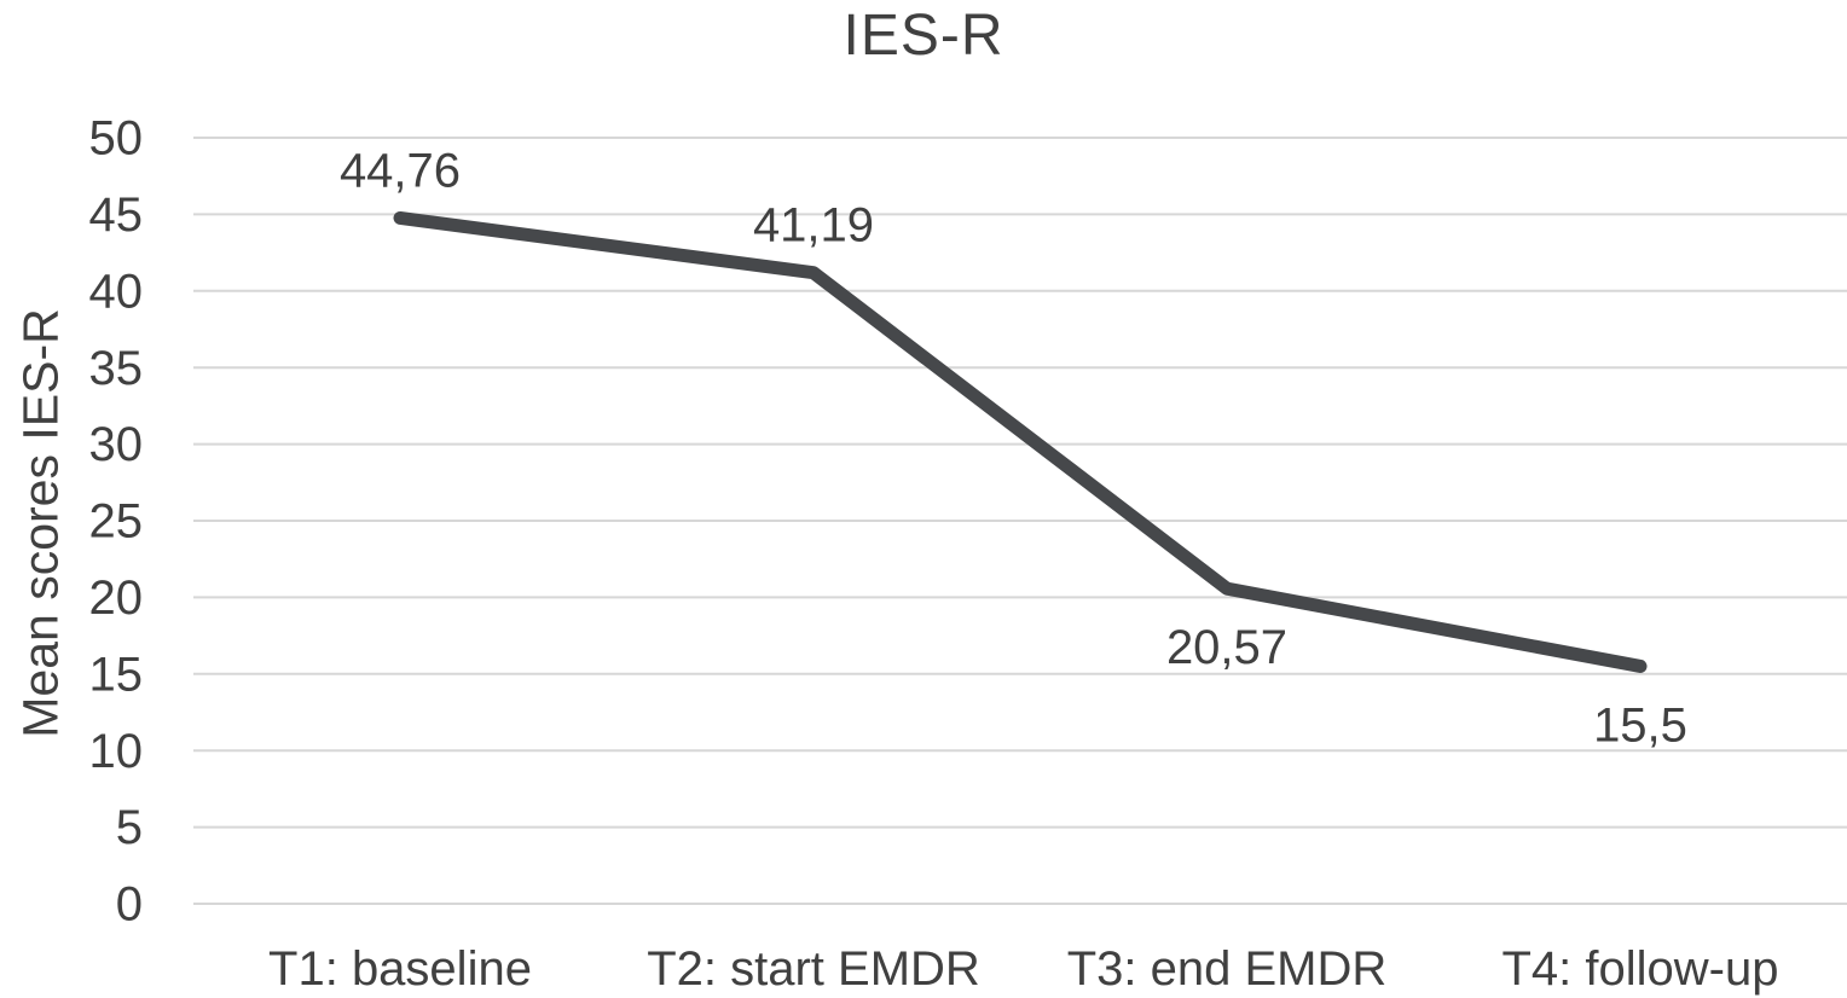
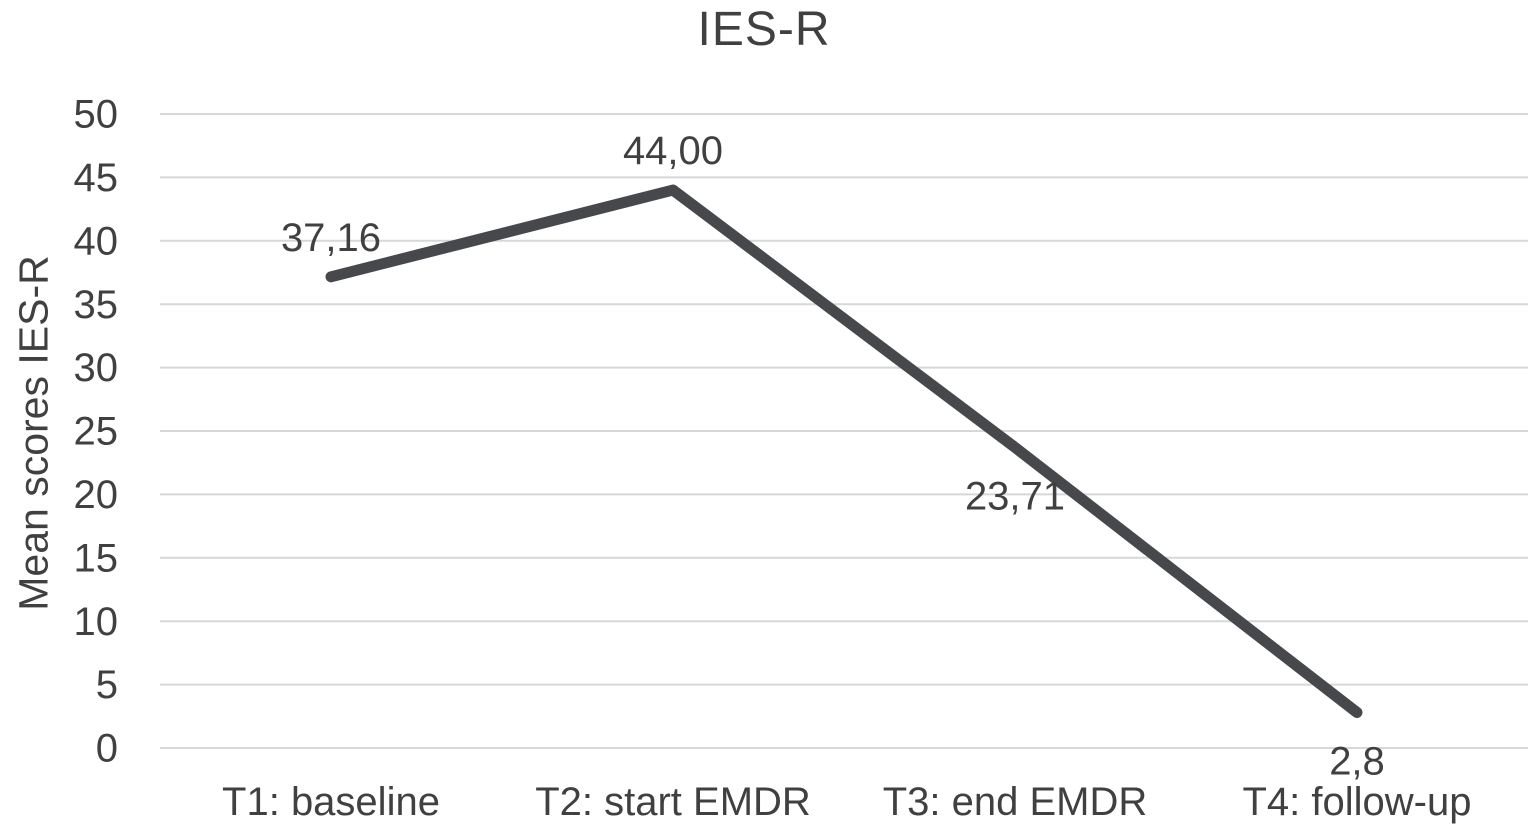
T1: baseline: 44,76 -> 37,16
T2: start EMDR: 41,19 -> 44,00
T3: end EMDR: 20,57 -> 23,71
T4: follow-up: 15,5 -> 2,8
